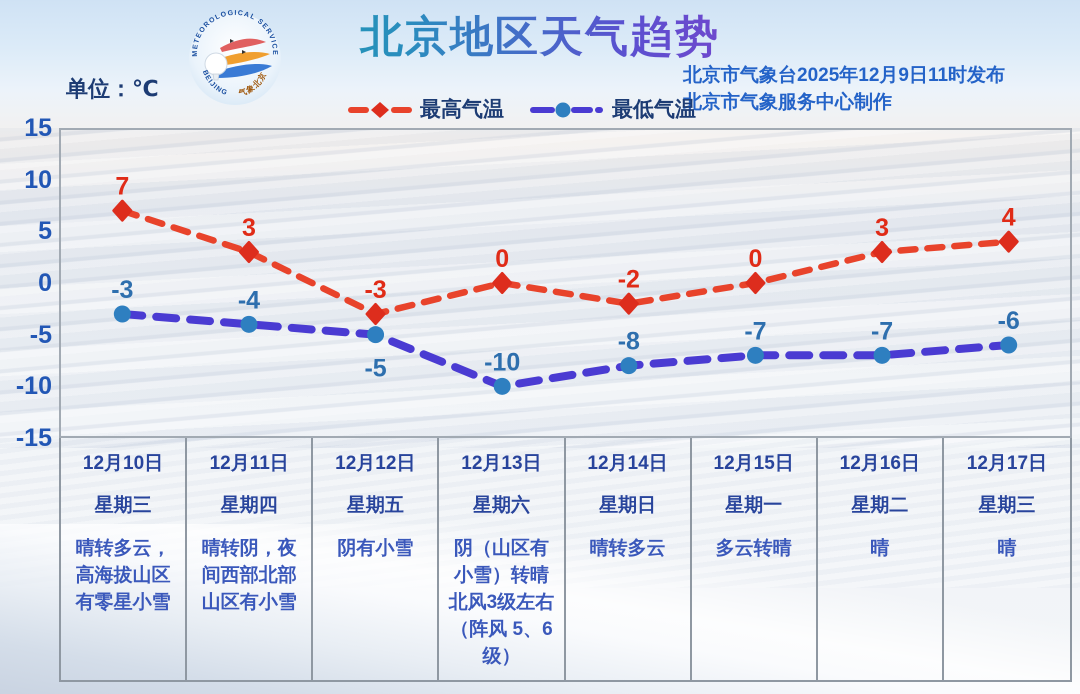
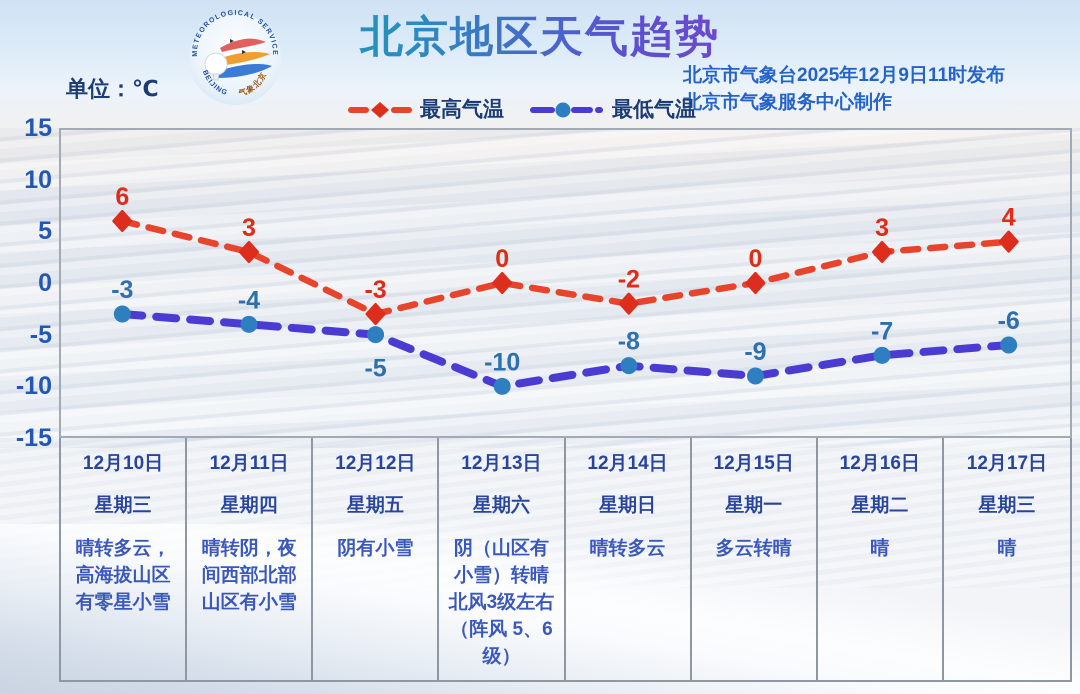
最高气温/12月10日: 7 -> 6
最低气温/12月15日: -7 -> -9
